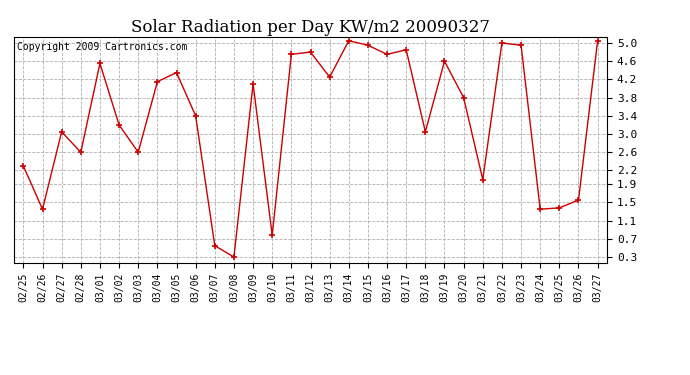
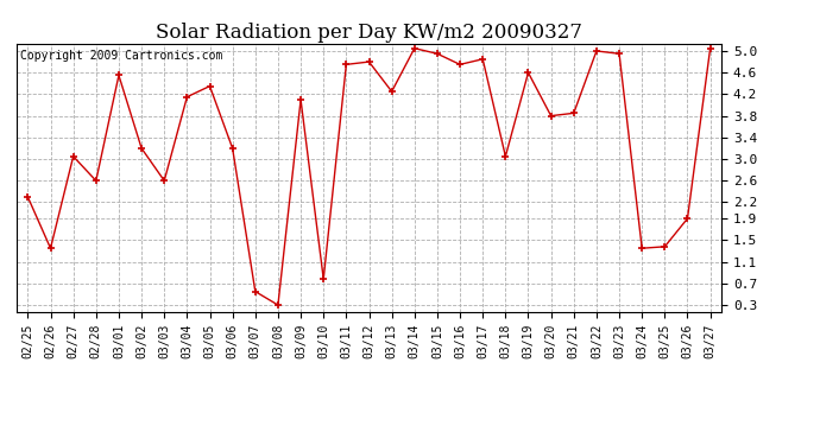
03/06: 3.40 -> 3.20
03/21: 2.00 -> 3.85
03/26: 1.55 -> 1.90
